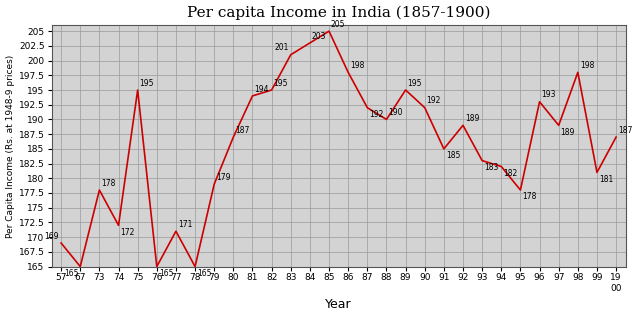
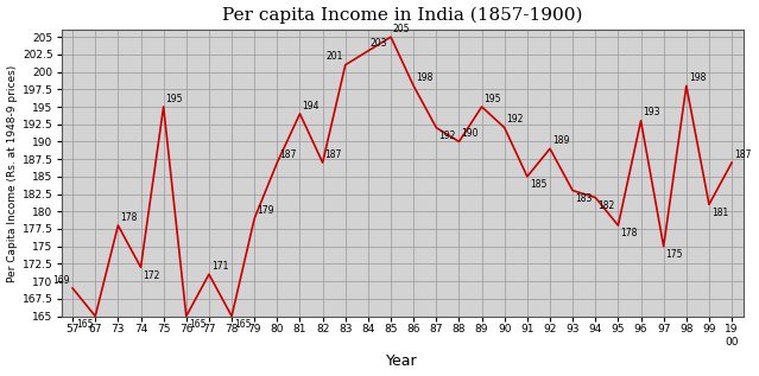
82: 195 -> 187
97: 189 -> 175
